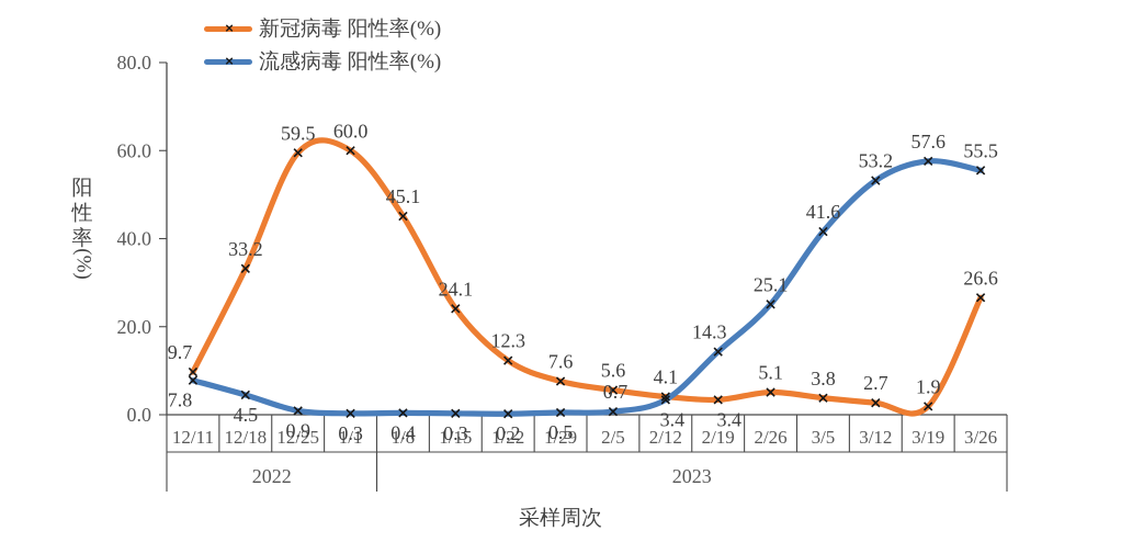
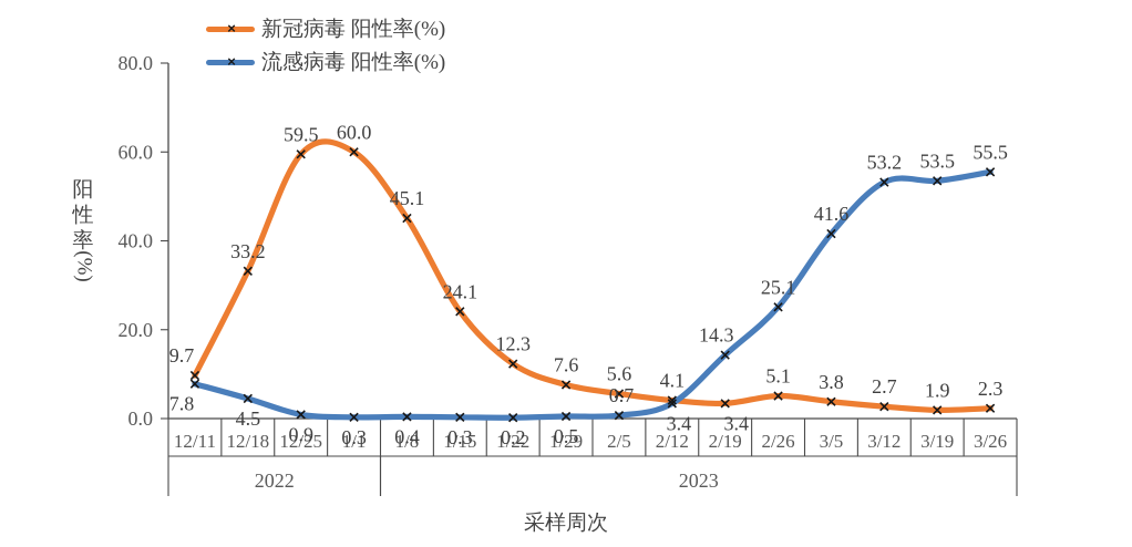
流感病毒 阳性率(%)/3/19: 57.6 -> 53.5
新冠病毒 阳性率(%)/3/26: 26.6 -> 2.3
